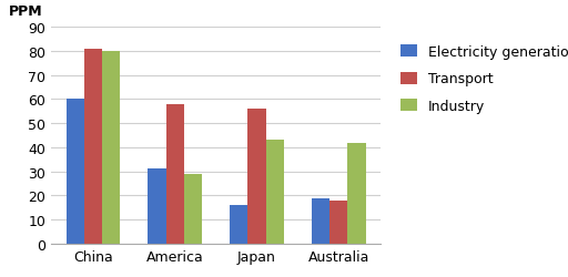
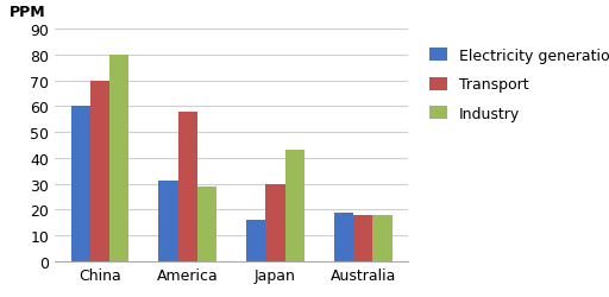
Transport/China: 81 -> 70
Transport/Japan: 56 -> 30
Industry/Australia: 42 -> 18
